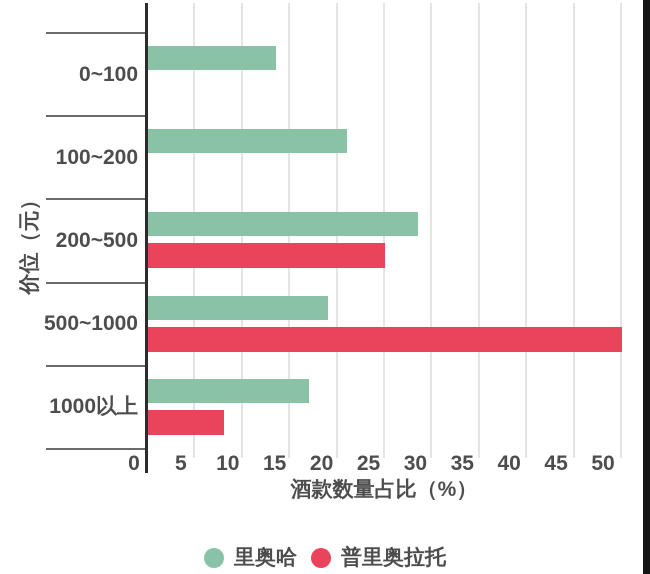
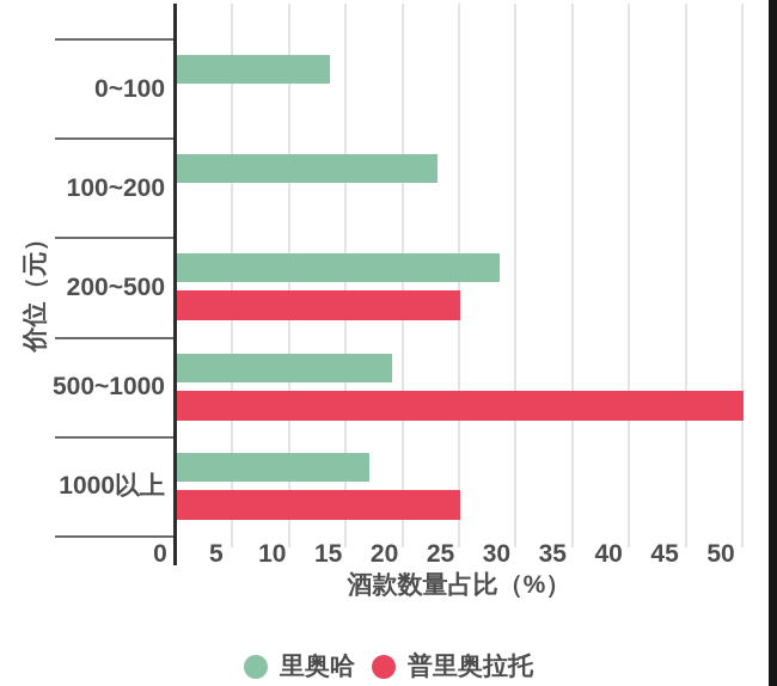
里奥哈/100~200: 21 -> 23
普里奥拉托/1000以上: 8 -> 25
